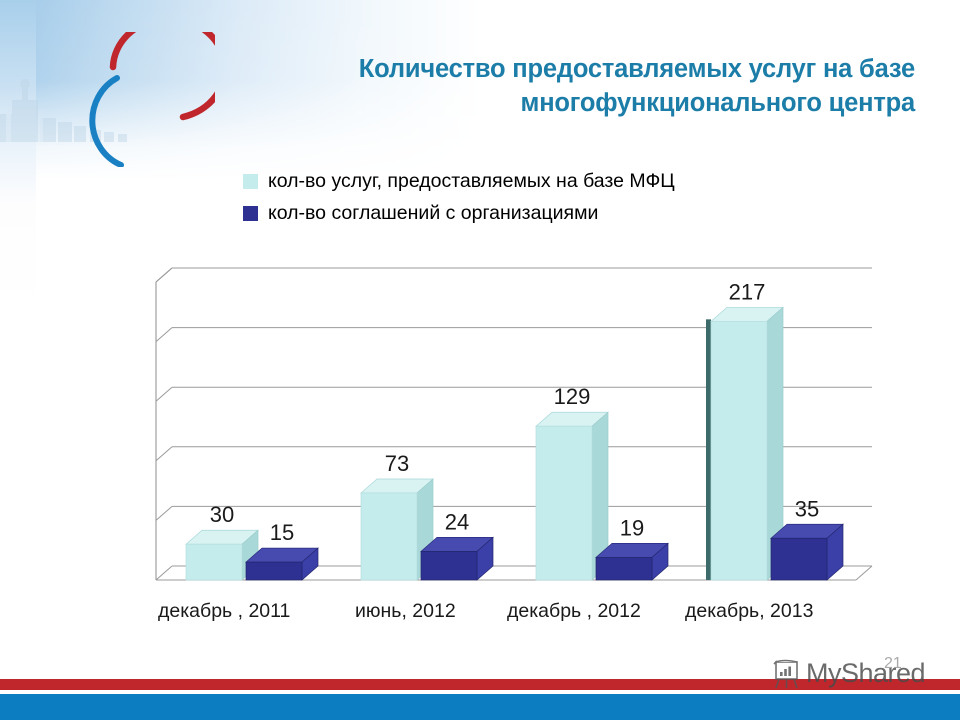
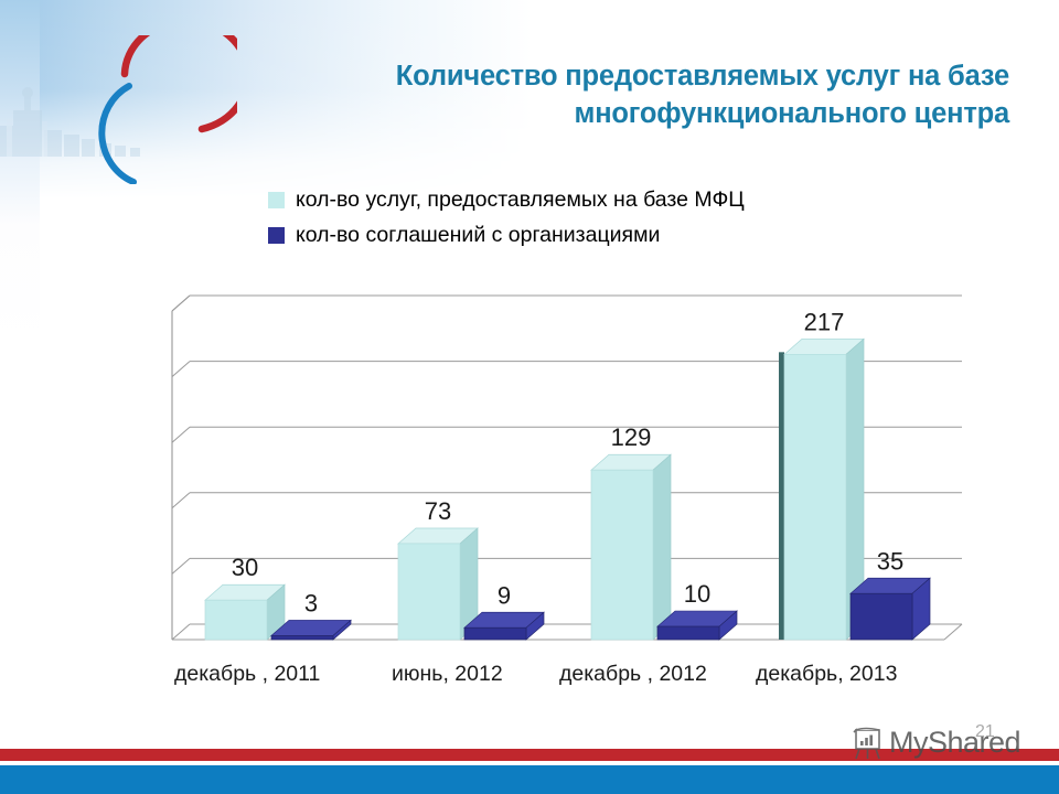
кол-во соглашений с организациями/декабрь , 2011: 15 -> 3
кол-во соглашений с организациями/июнь, 2012: 24 -> 9
кол-во соглашений с организациями/декабрь , 2012: 19 -> 10
